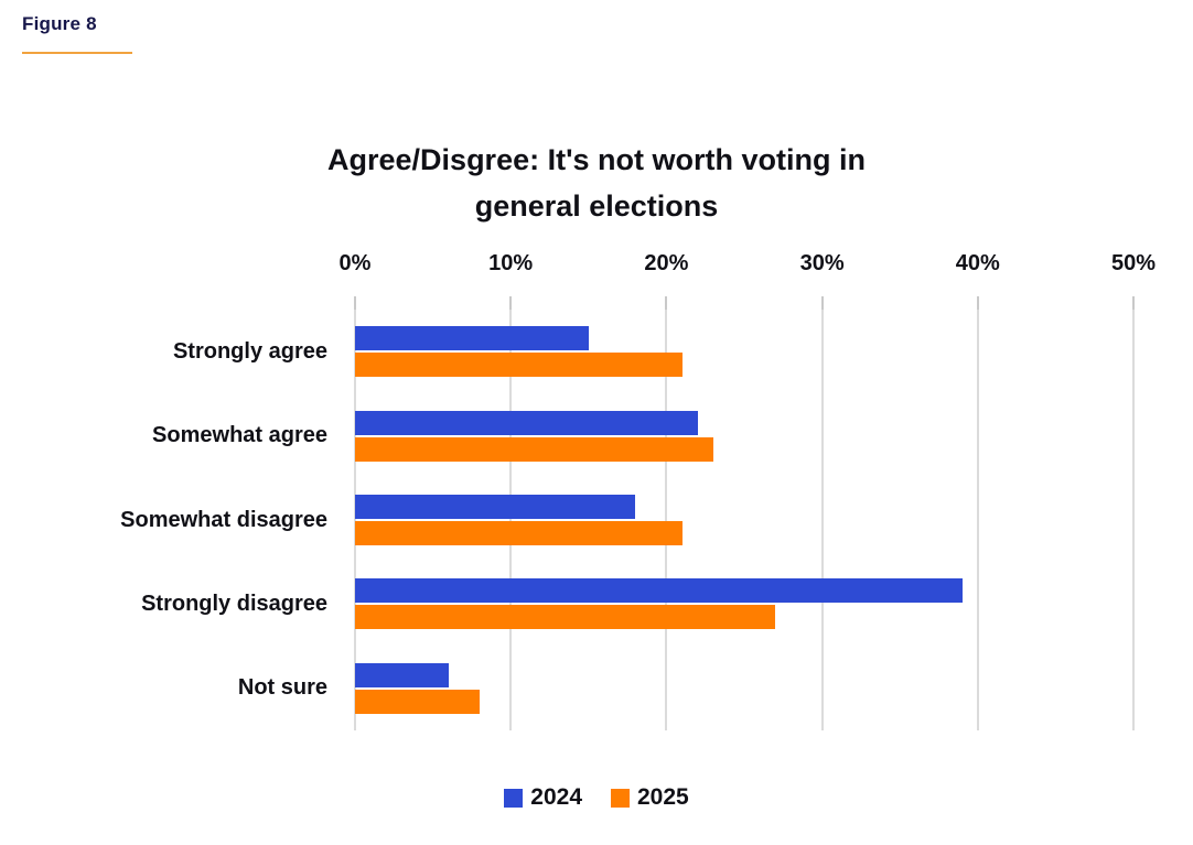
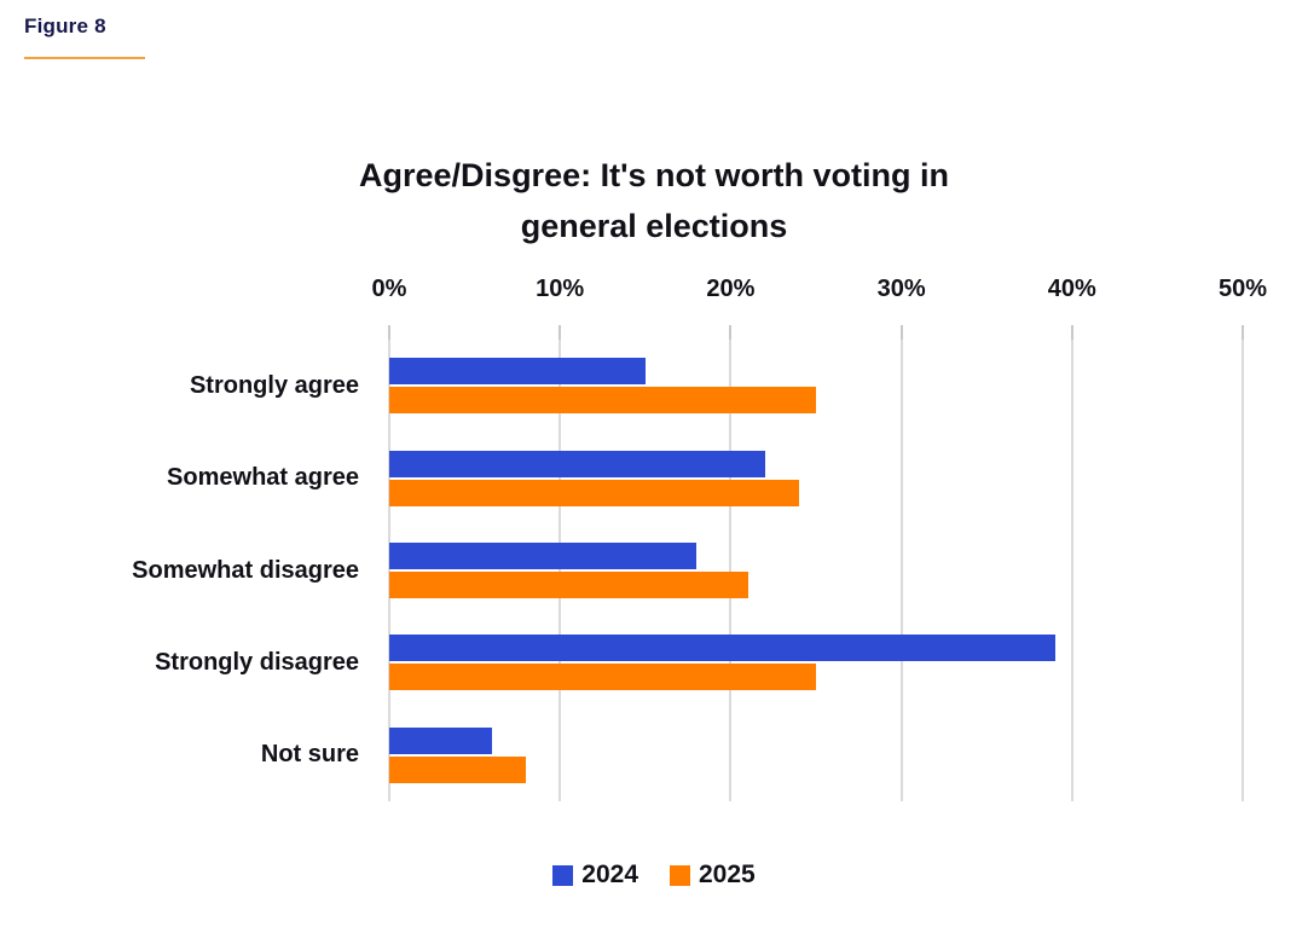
2025/Strongly agree: 21% -> 25%
2025/Somewhat agree: 23% -> 24%
2025/Strongly disagree: 27% -> 25%
